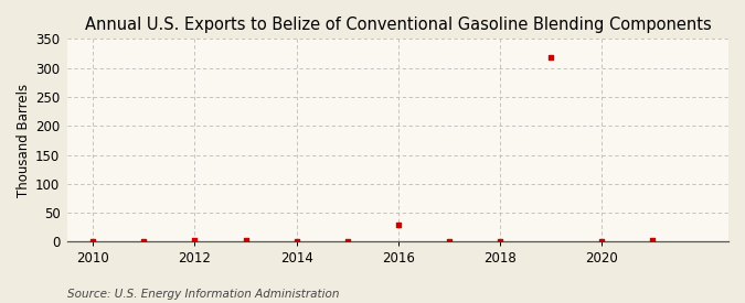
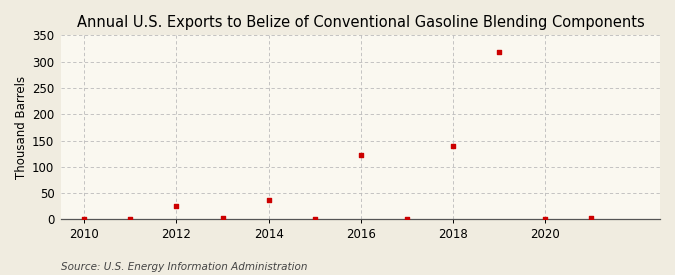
2012: 2 -> 26
2014: 1 -> 36
2016: 30 -> 122
2018: 1 -> 140
